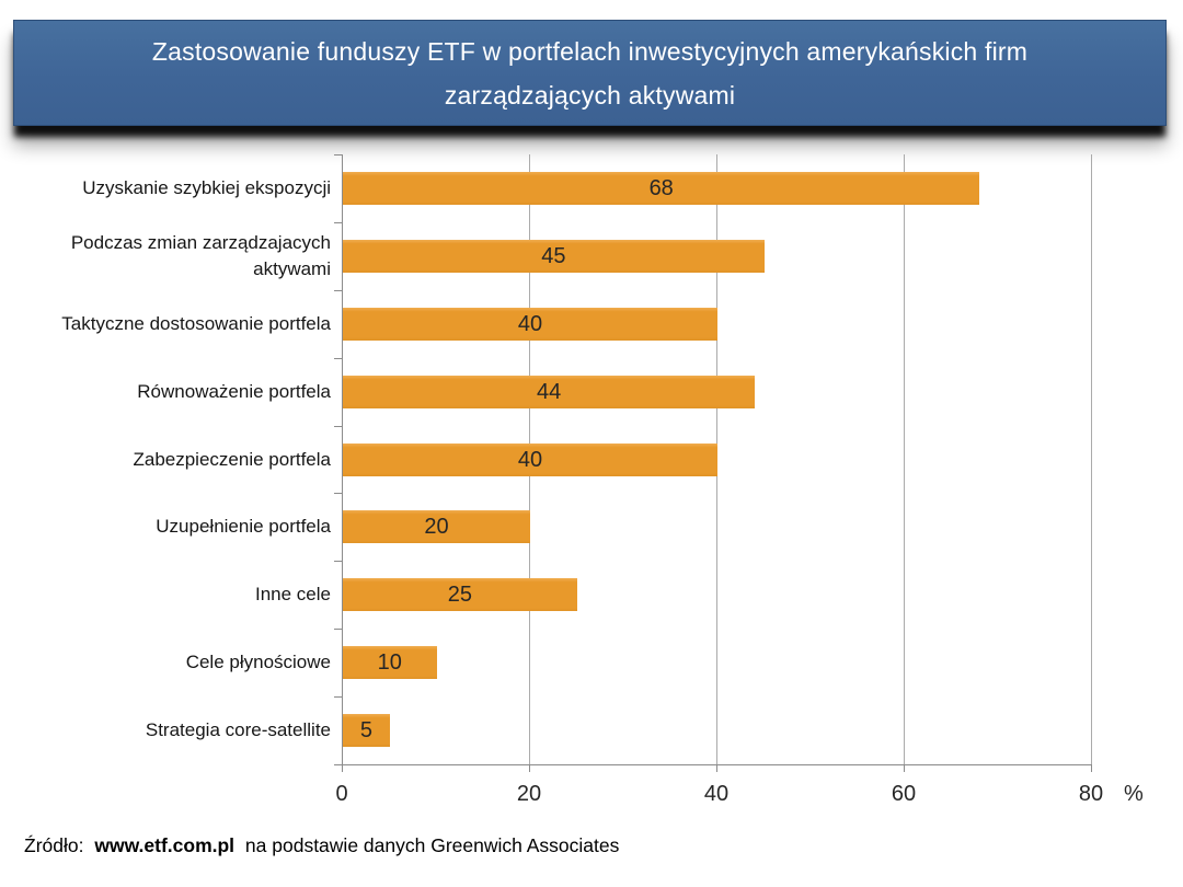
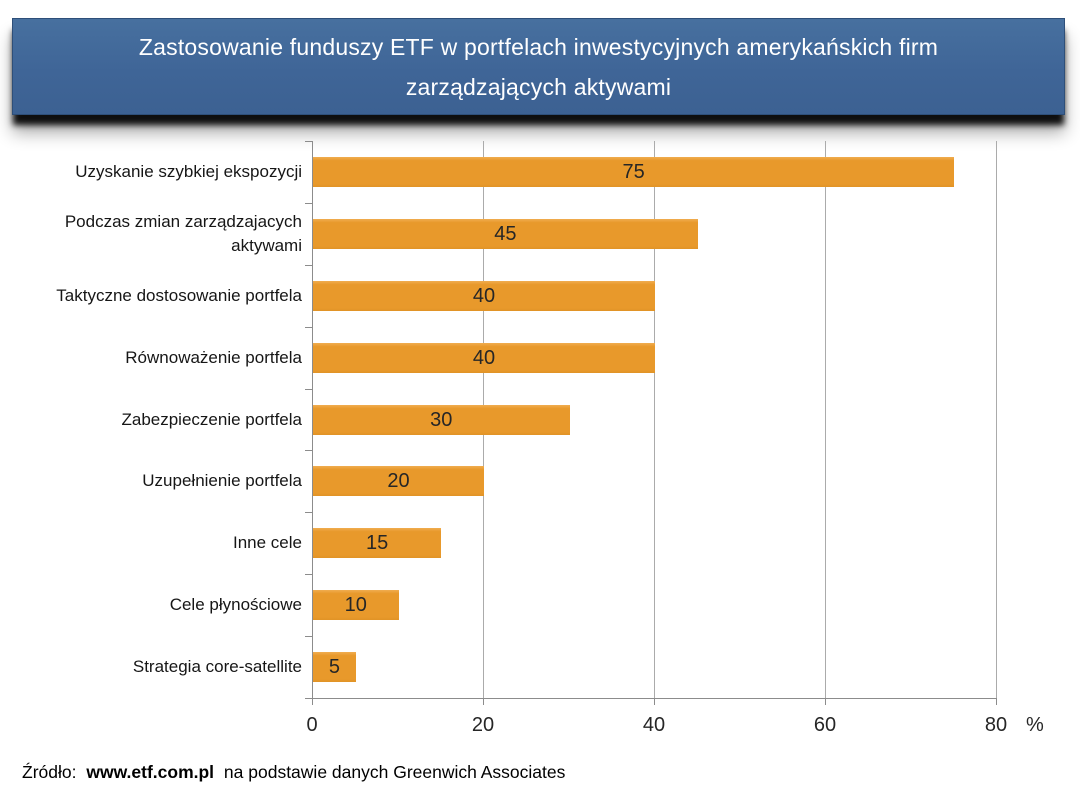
Uzyskanie szybkiej ekspozycji: 68 -> 75
Równoważenie portfela: 44 -> 40
Zabezpieczenie portfela: 40 -> 30
Inne cele: 25 -> 15
